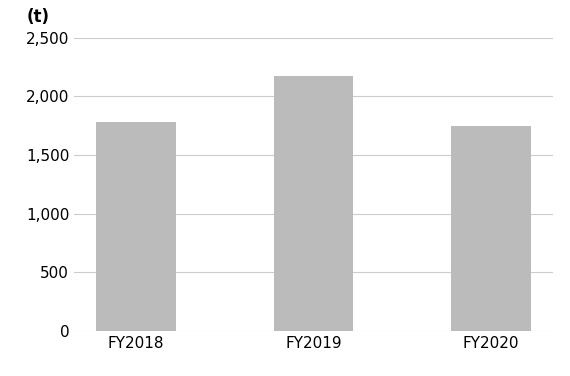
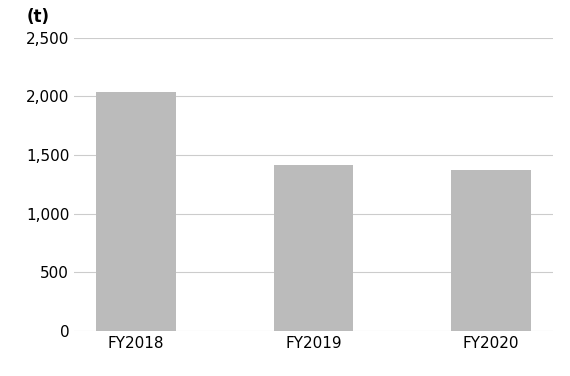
FY2018: 1,780 -> 2,040
FY2019: 2,170 -> 1,410
FY2020: 1,750 -> 1,370
